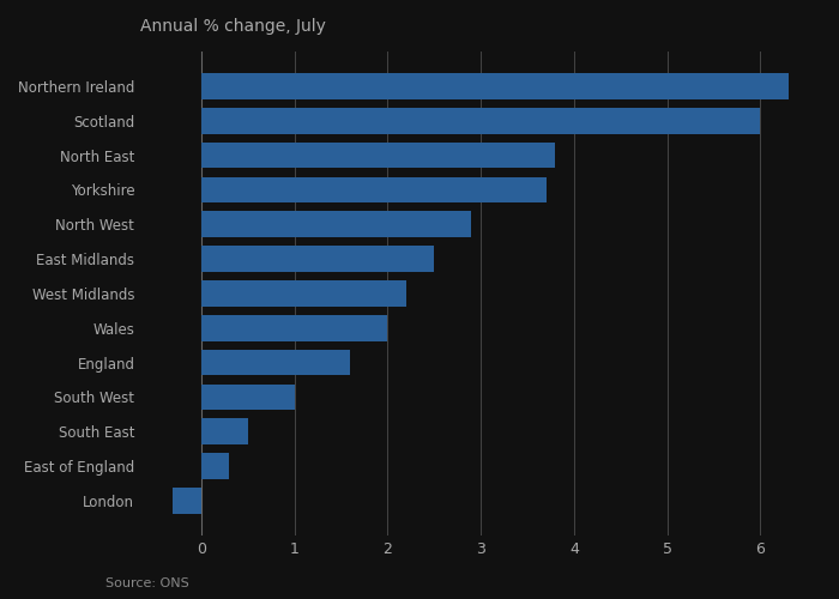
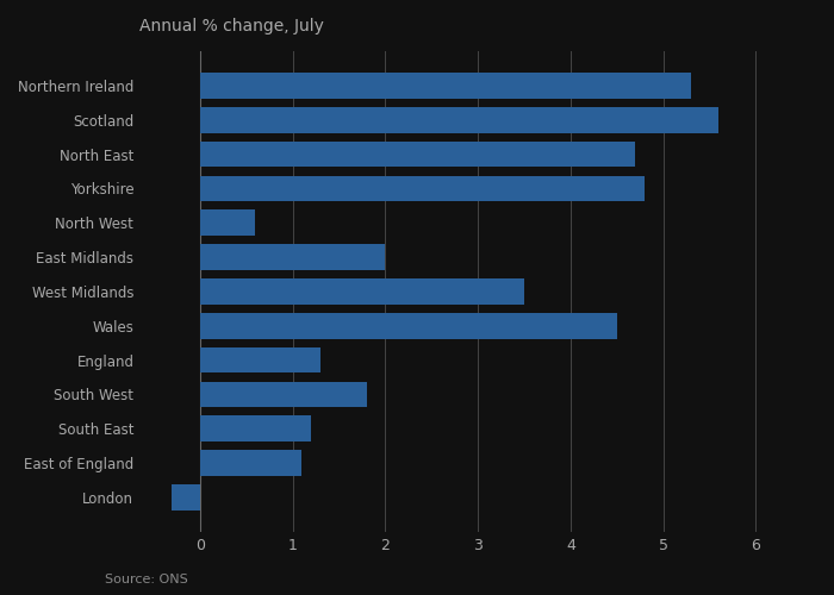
Northern Ireland: 6.3 -> 5.3
Scotland: 6.0 -> 5.6
North East: 3.8 -> 4.7
Yorkshire: 3.7 -> 4.8
North West: 2.9 -> 0.6
East Midlands: 2.5 -> 2.0
West Midlands: 2.2 -> 3.5
Wales: 2.0 -> 4.5
England: 1.6 -> 1.3
South West: 1.0 -> 1.8
South East: 0.5 -> 1.2
East of England: 0.3 -> 1.1
